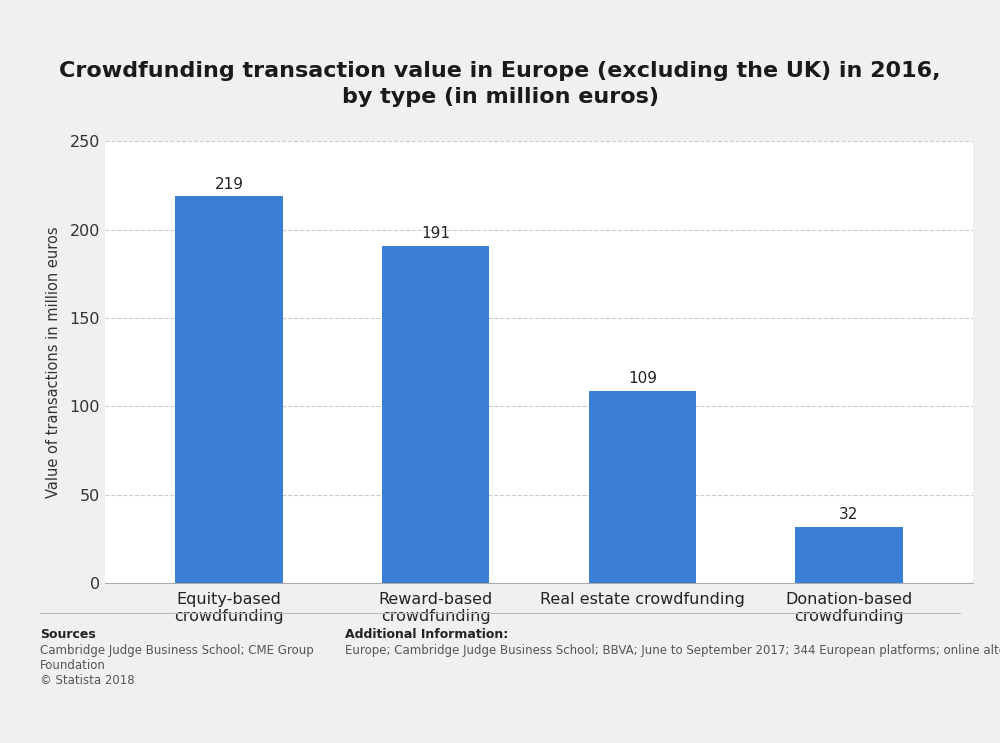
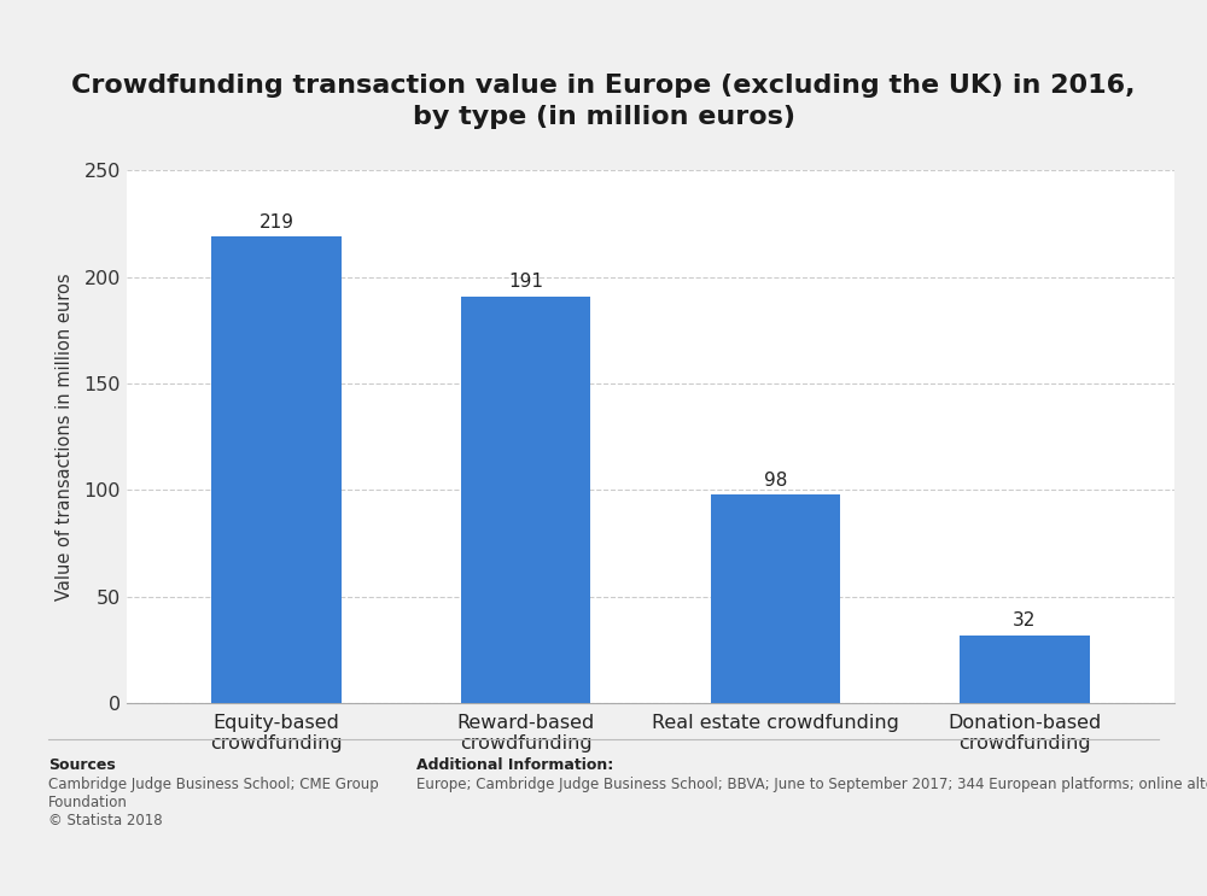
Real estate crowdfunding: 109 -> 98
